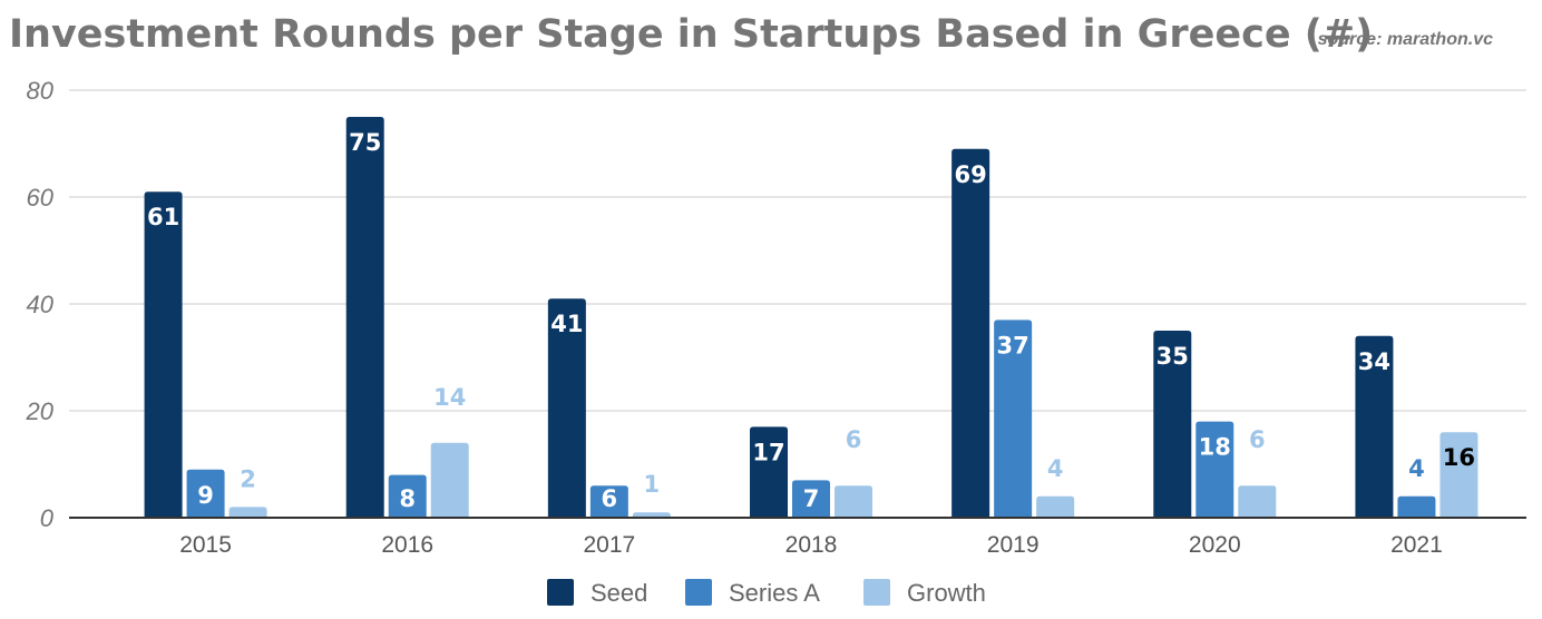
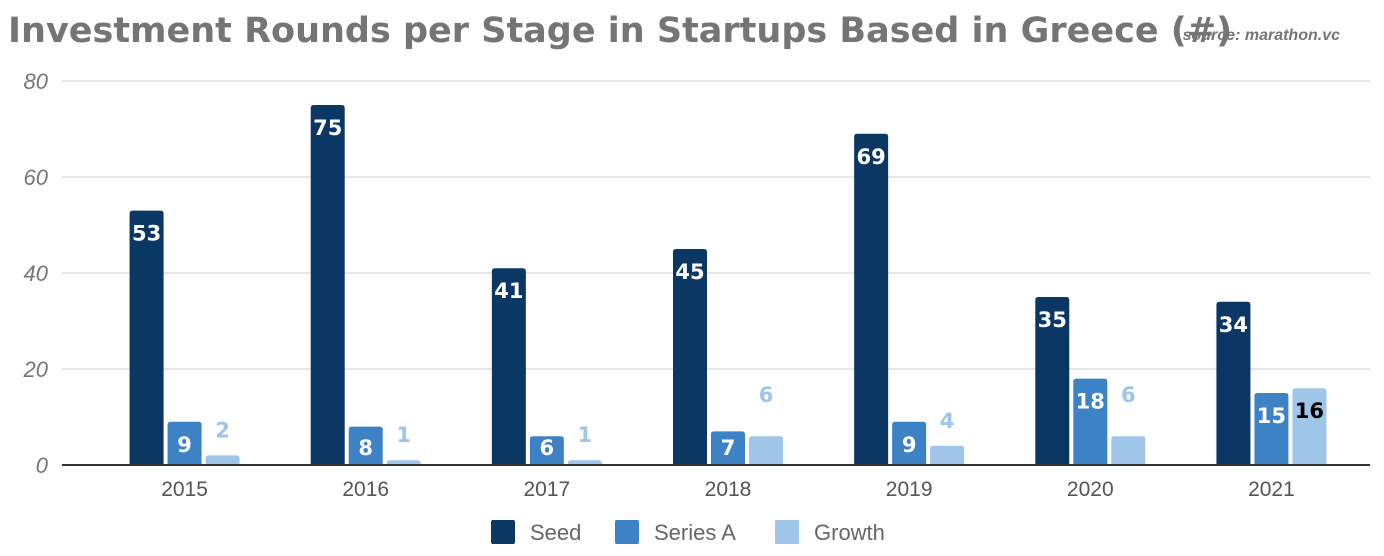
Seed/2015: 61 -> 53
Growth/2016: 14 -> 1
Seed/2018: 17 -> 45
Series A/2019: 37 -> 9
Series A/2021: 4 -> 15
